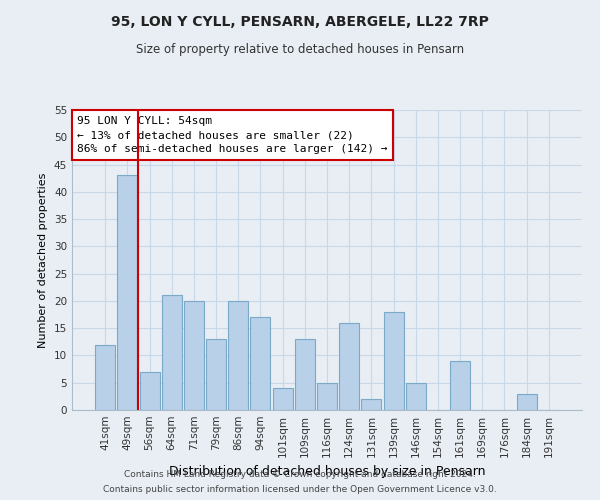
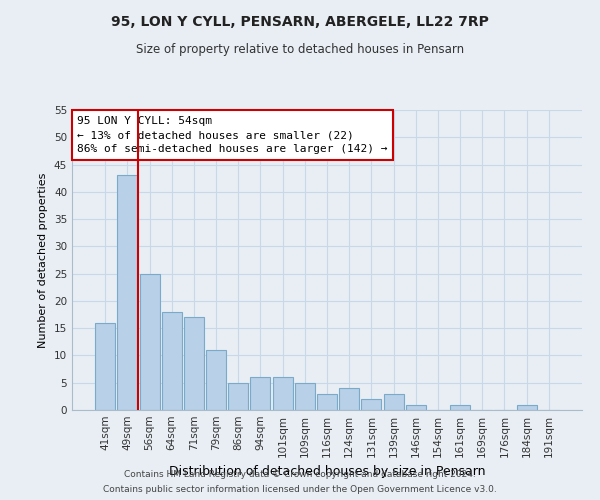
41sqm: 12 -> 16
56sqm: 7 -> 25
64sqm: 21 -> 18
71sqm: 20 -> 17
79sqm: 13 -> 11
86sqm: 20 -> 5
94sqm: 17 -> 6
101sqm: 4 -> 6
109sqm: 13 -> 5
116sqm: 5 -> 3
124sqm: 16 -> 4
139sqm: 18 -> 3
146sqm: 5 -> 1
161sqm: 9 -> 1
184sqm: 3 -> 1
